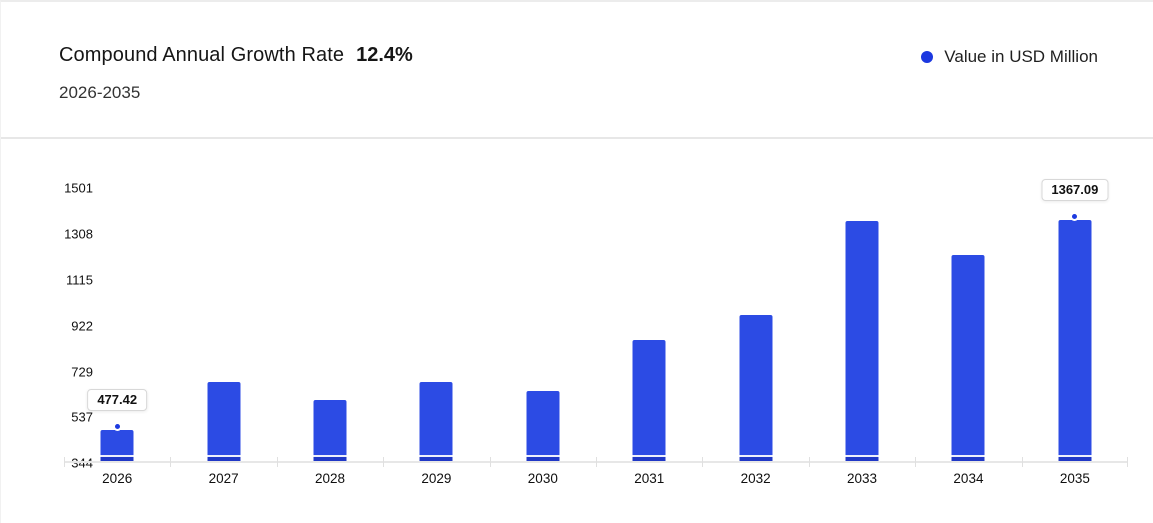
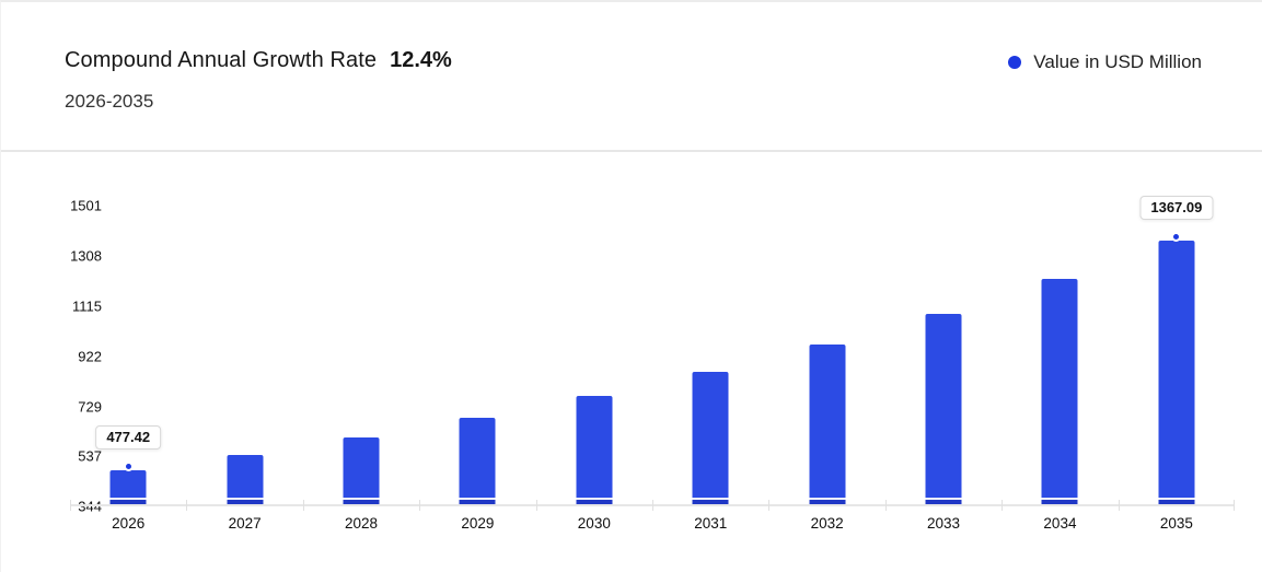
2027: 680 -> 540
2030: 640 -> 760
2033: 1360 -> 1080
